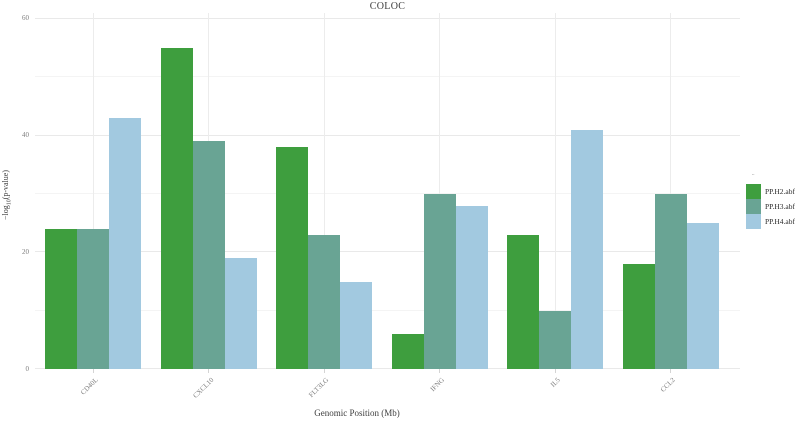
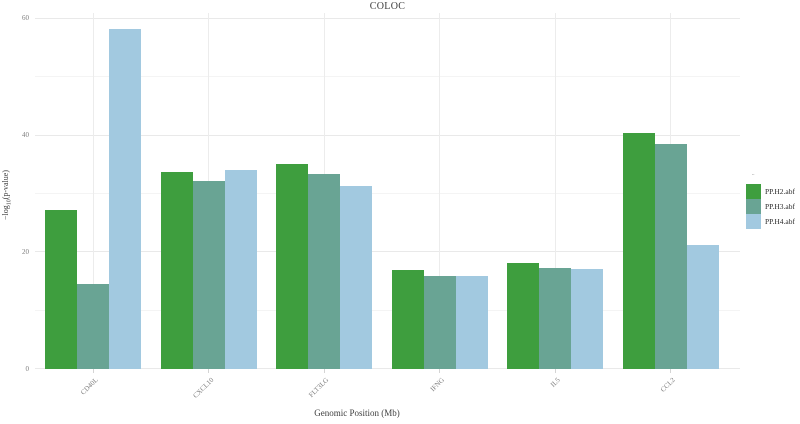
PP.H2.abf/CD40L: 24 -> 27
PP.H3.abf/CD40L: 24 -> 15
PP.H4.abf/CD40L: 43 -> 58
PP.H2.abf/CXCL10: 55 -> 34
PP.H3.abf/CXCL10: 39 -> 32
PP.H4.abf/CXCL10: 19 -> 34
PP.H2.abf/FLT3LG: 38 -> 35
PP.H3.abf/FLT3LG: 23 -> 34
PP.H4.abf/FLT3LG: 15 -> 31
PP.H2.abf/IFNG: 6 -> 17
PP.H3.abf/IFNG: 30 -> 16
PP.H4.abf/IFNG: 28 -> 16
PP.H2.abf/IL5: 23 -> 18
PP.H3.abf/IL5: 10 -> 17
PP.H4.abf/IL5: 41 -> 17
PP.H2.abf/CCL2: 18 -> 40
PP.H3.abf/CCL2: 30 -> 38
PP.H4.abf/CCL2: 25 -> 21
